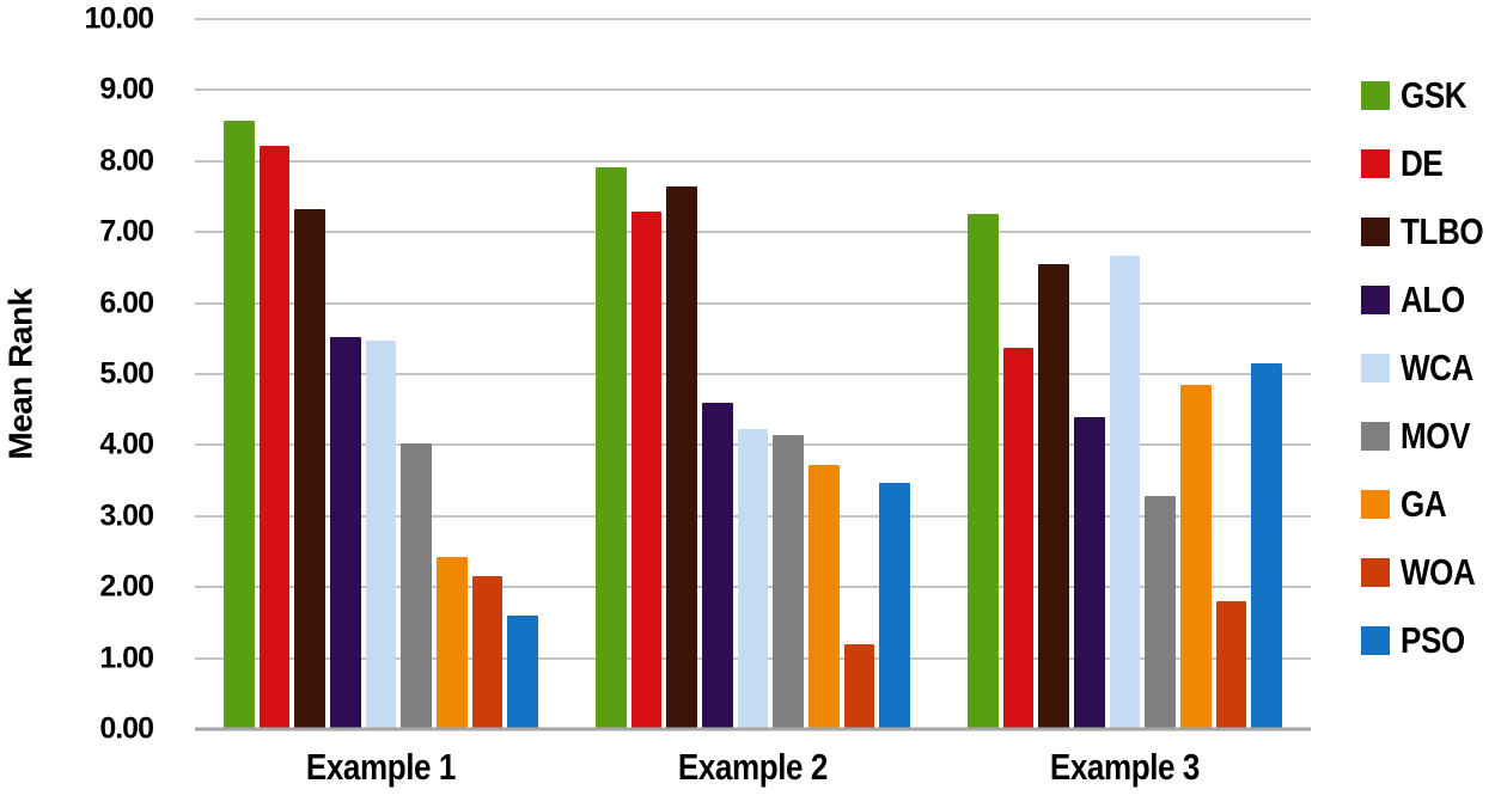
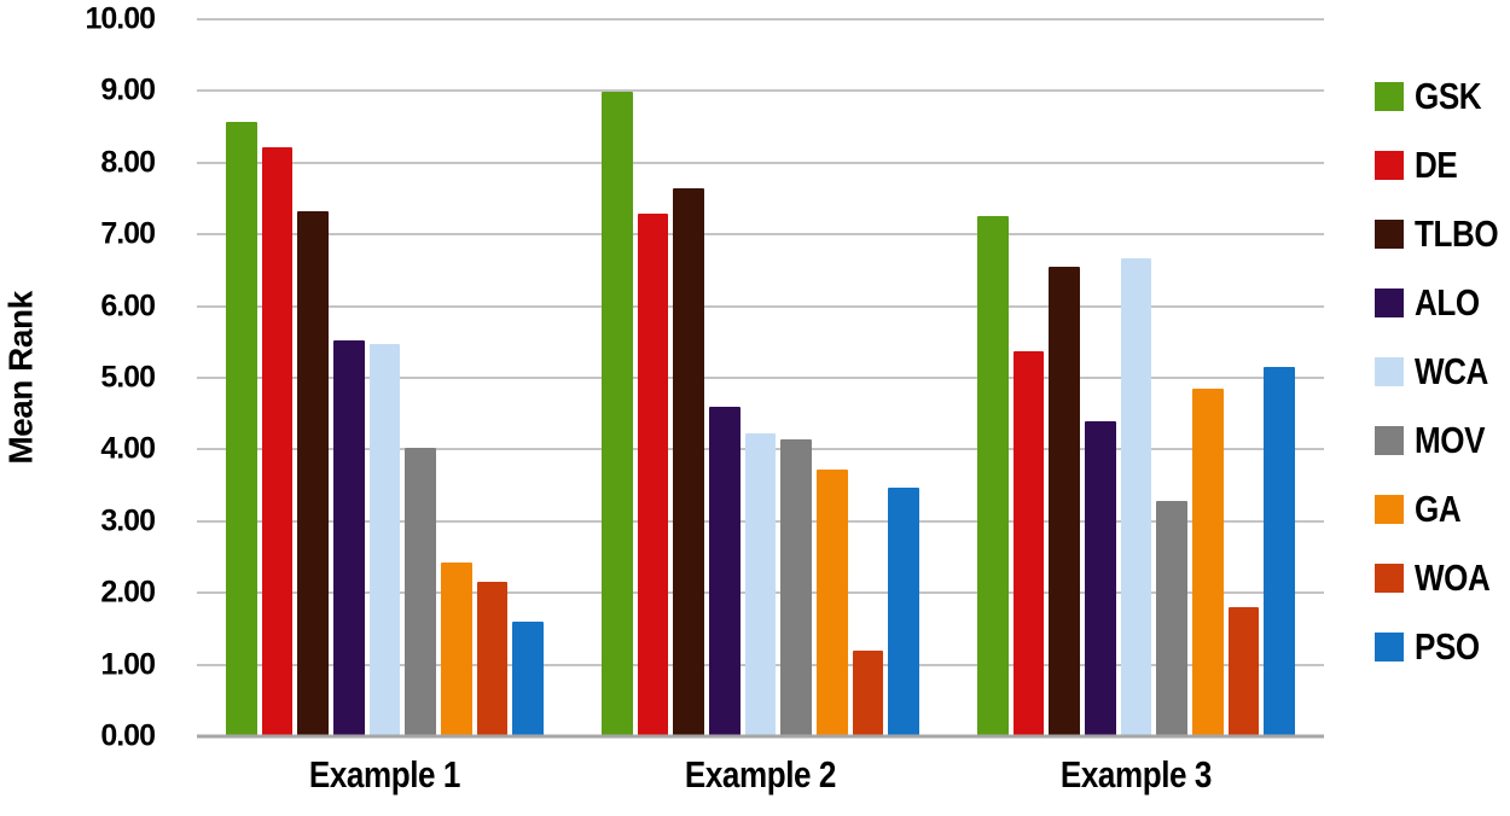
GSK/Example 2: 7.9 -> 9.0
